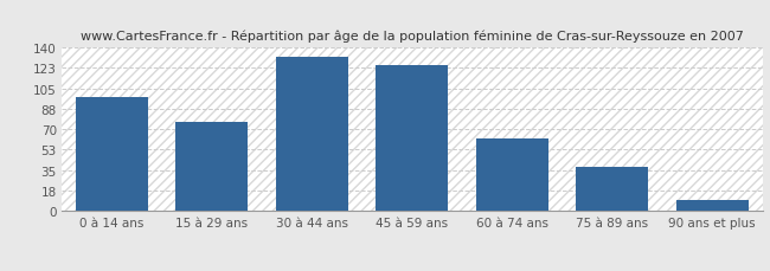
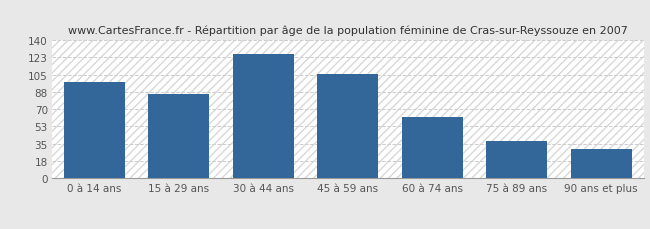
15 à 29 ans: 76 -> 86
30 à 44 ans: 132 -> 126
45 à 59 ans: 125 -> 106
90 ans et plus: 10 -> 30
